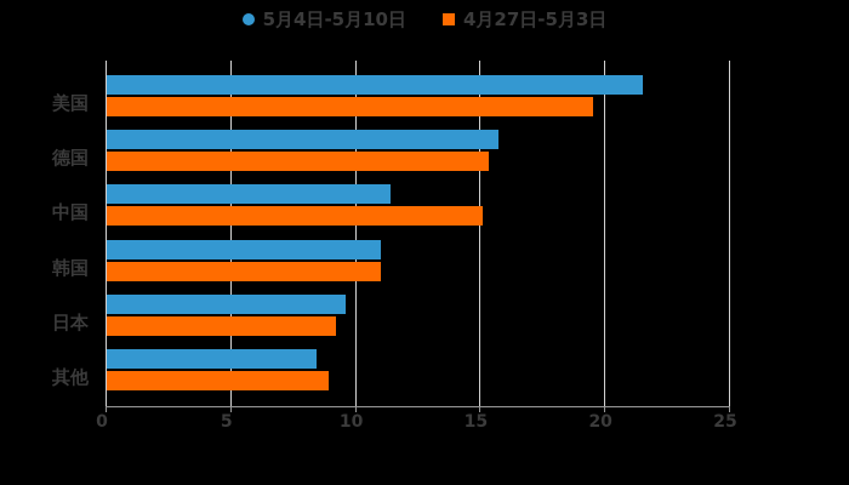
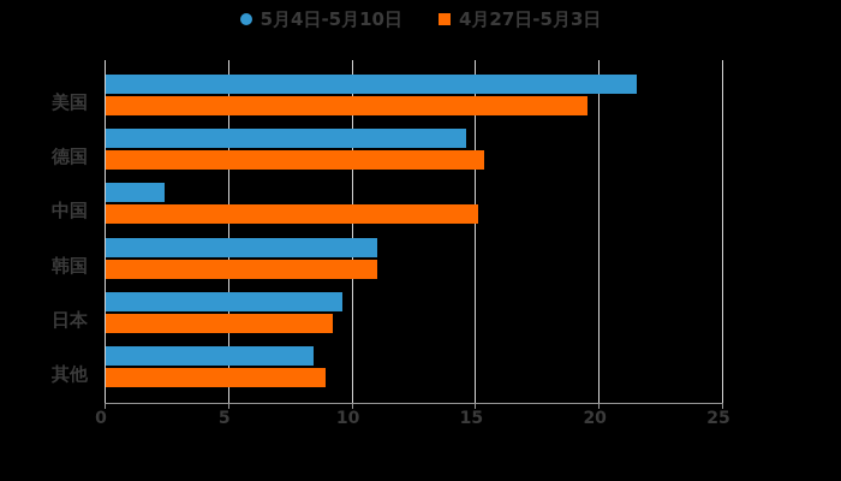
5月4日-5月10日/德国: 15.7 -> 14.6
5月4日-5月10日/中国: 11.4 -> 2.4
